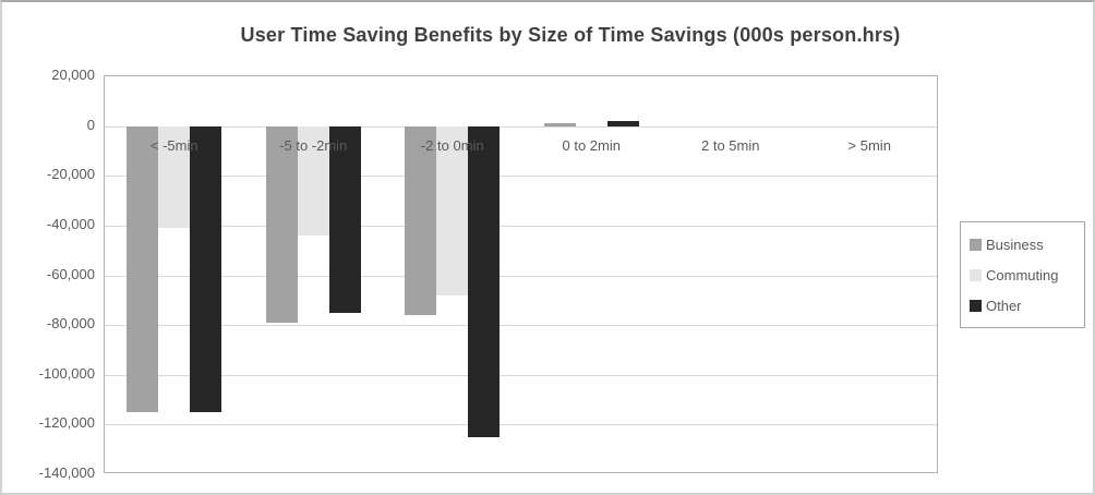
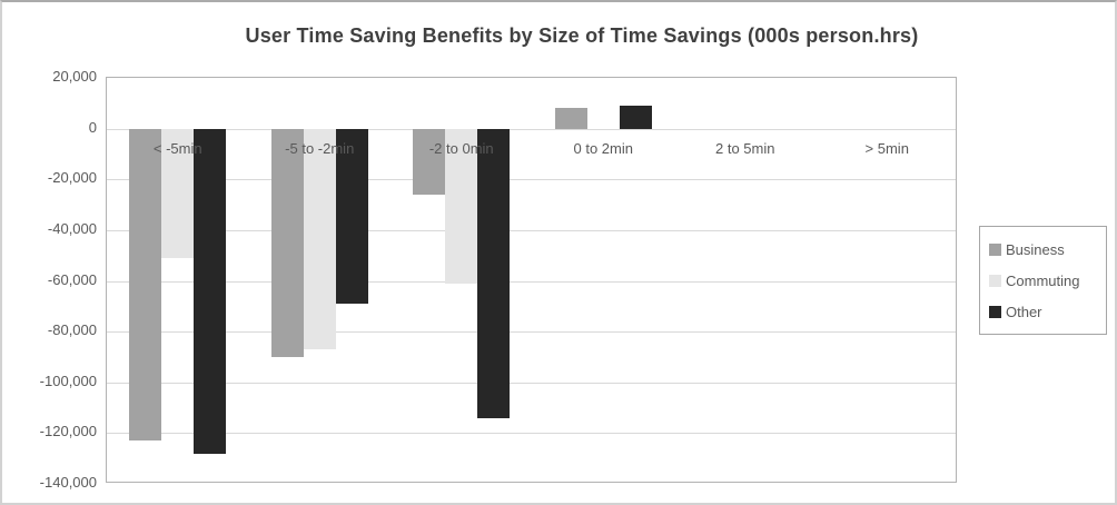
Business/< -5min: -115000 -> -123000
Commuting/< -5min: -41000 -> -51000
Other/< -5min: -115000 -> -128000
Business/-5 to -2min: -79000 -> -90000
Commuting/-5 to -2min: -44000 -> -87000
Other/-5 to -2min: -75000 -> -69000
Business/-2 to 0min: -76000 -> -26000
Commuting/-2 to 0min: -68000 -> -61000
Other/-2 to 0min: -125000 -> -114000
Business/0 to 2min: 1000 -> 8000
Other/0 to 2min: 2000 -> 9000
